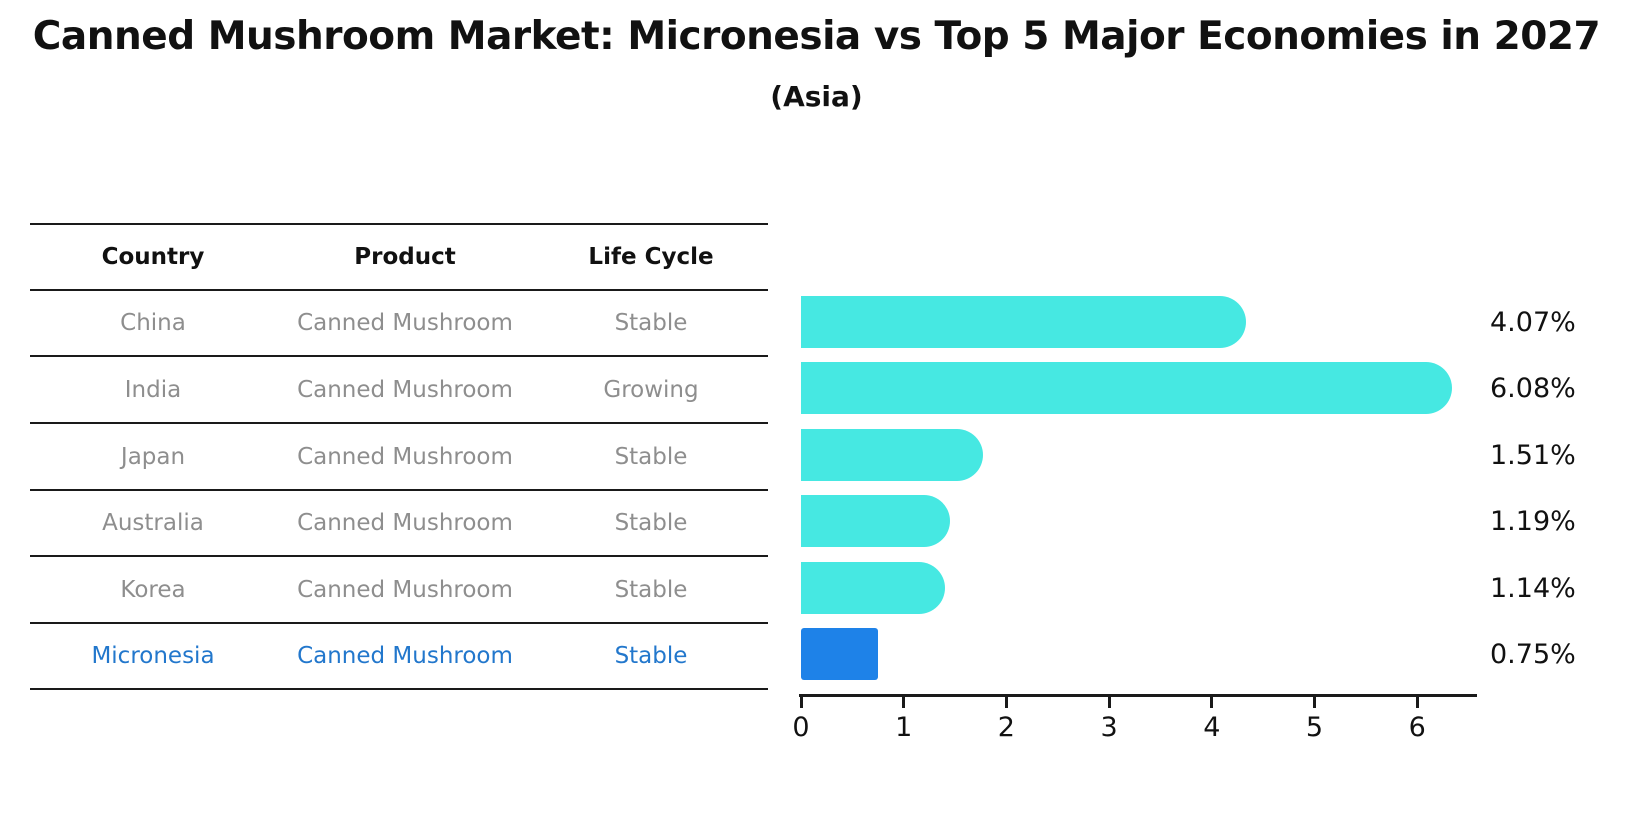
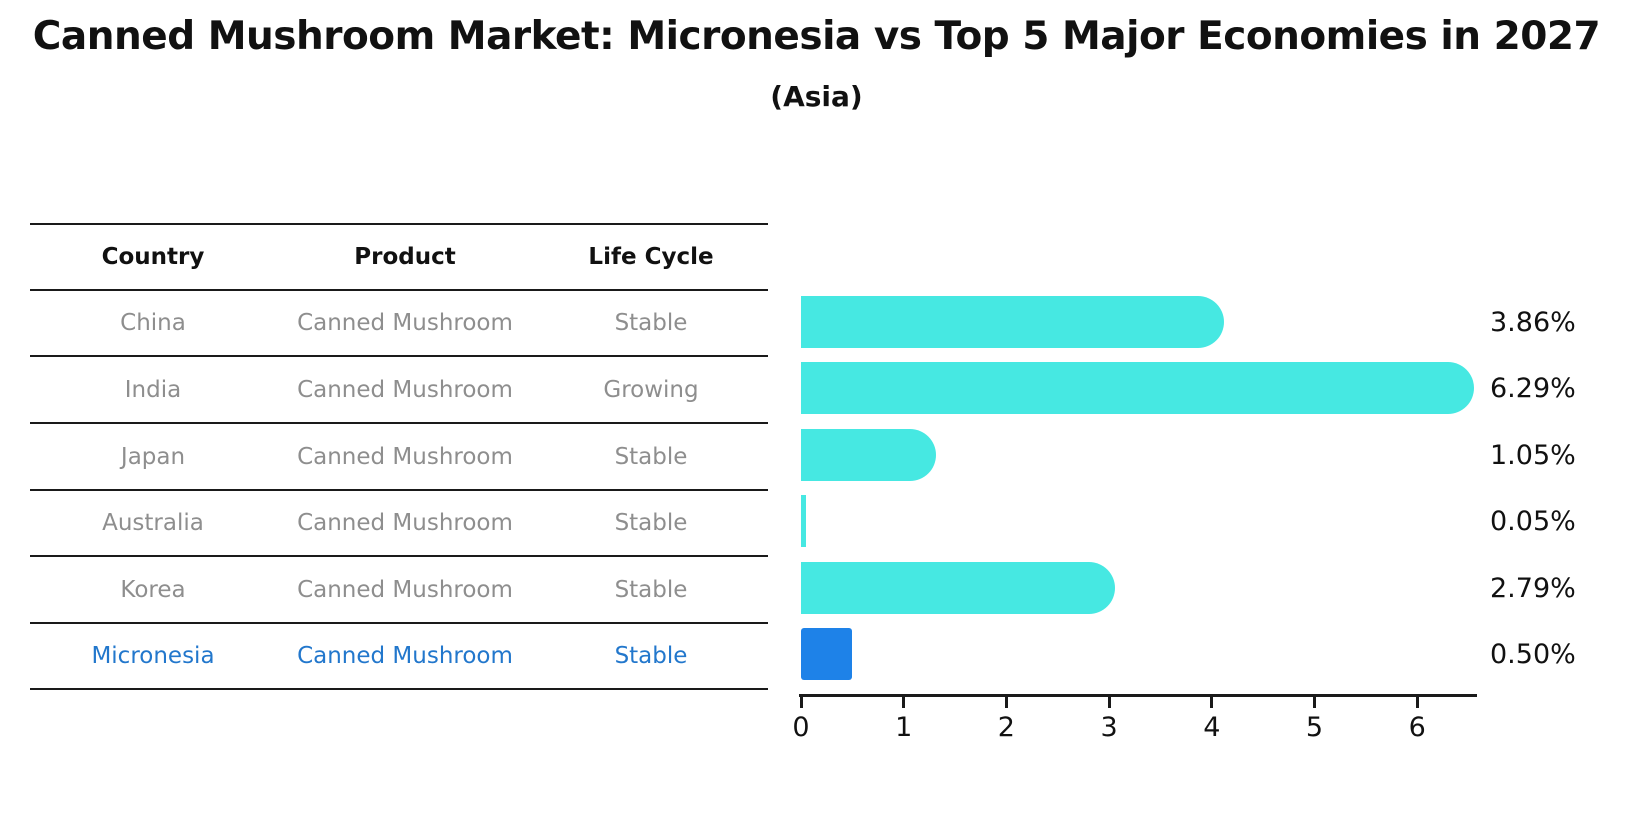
China: 4.07% -> 3.86%
India: 6.08% -> 6.29%
Japan: 1.51% -> 1.05%
Australia: 1.19% -> 0.05%
Korea: 1.14% -> 2.79%
Micronesia: 0.75% -> 0.50%
